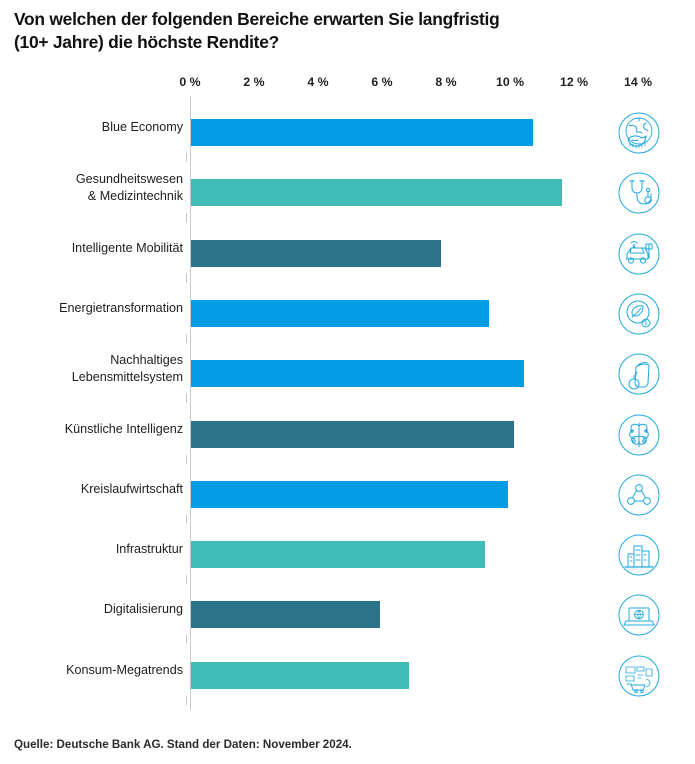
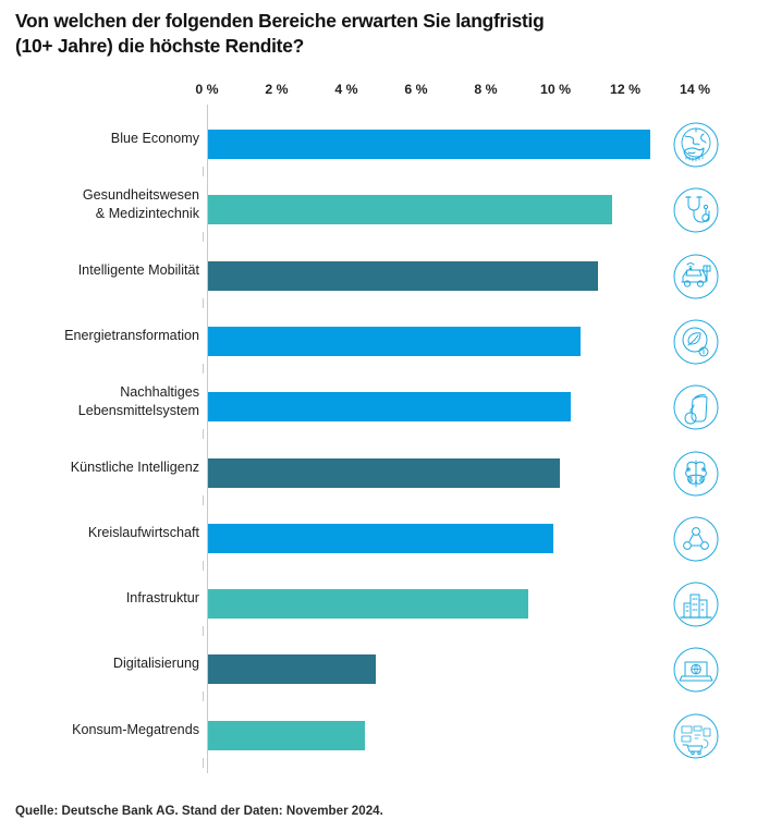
Blue Economy: 10.7% -> 12.7%
Intelligente Mobilität: 7.8% -> 11.2%
Energietransformation: 9.3% -> 10.7%
Digitalisierung: 5.9% -> 4.8%
Konsum-Megatrends: 6.8% -> 4.5%
